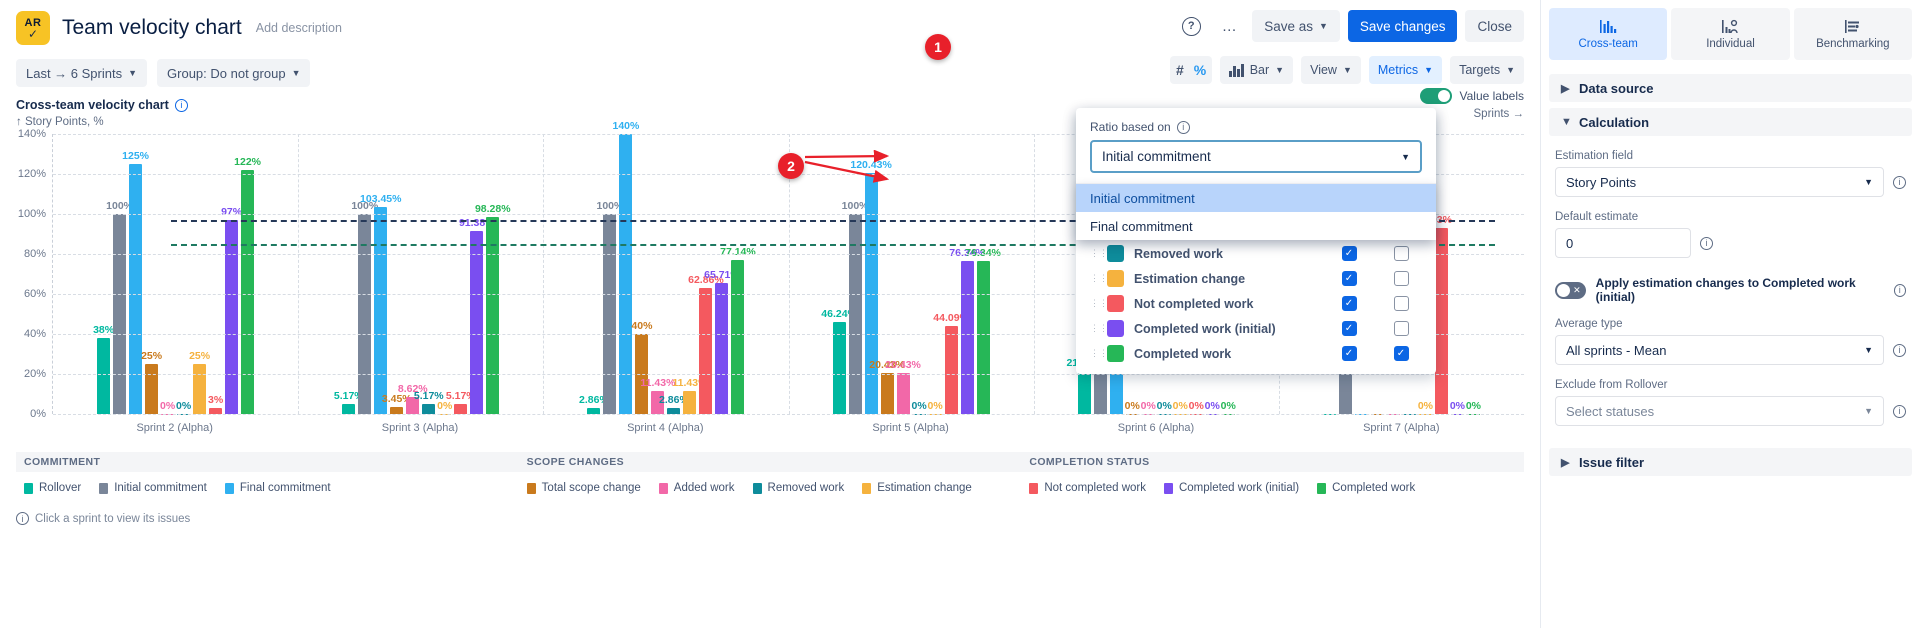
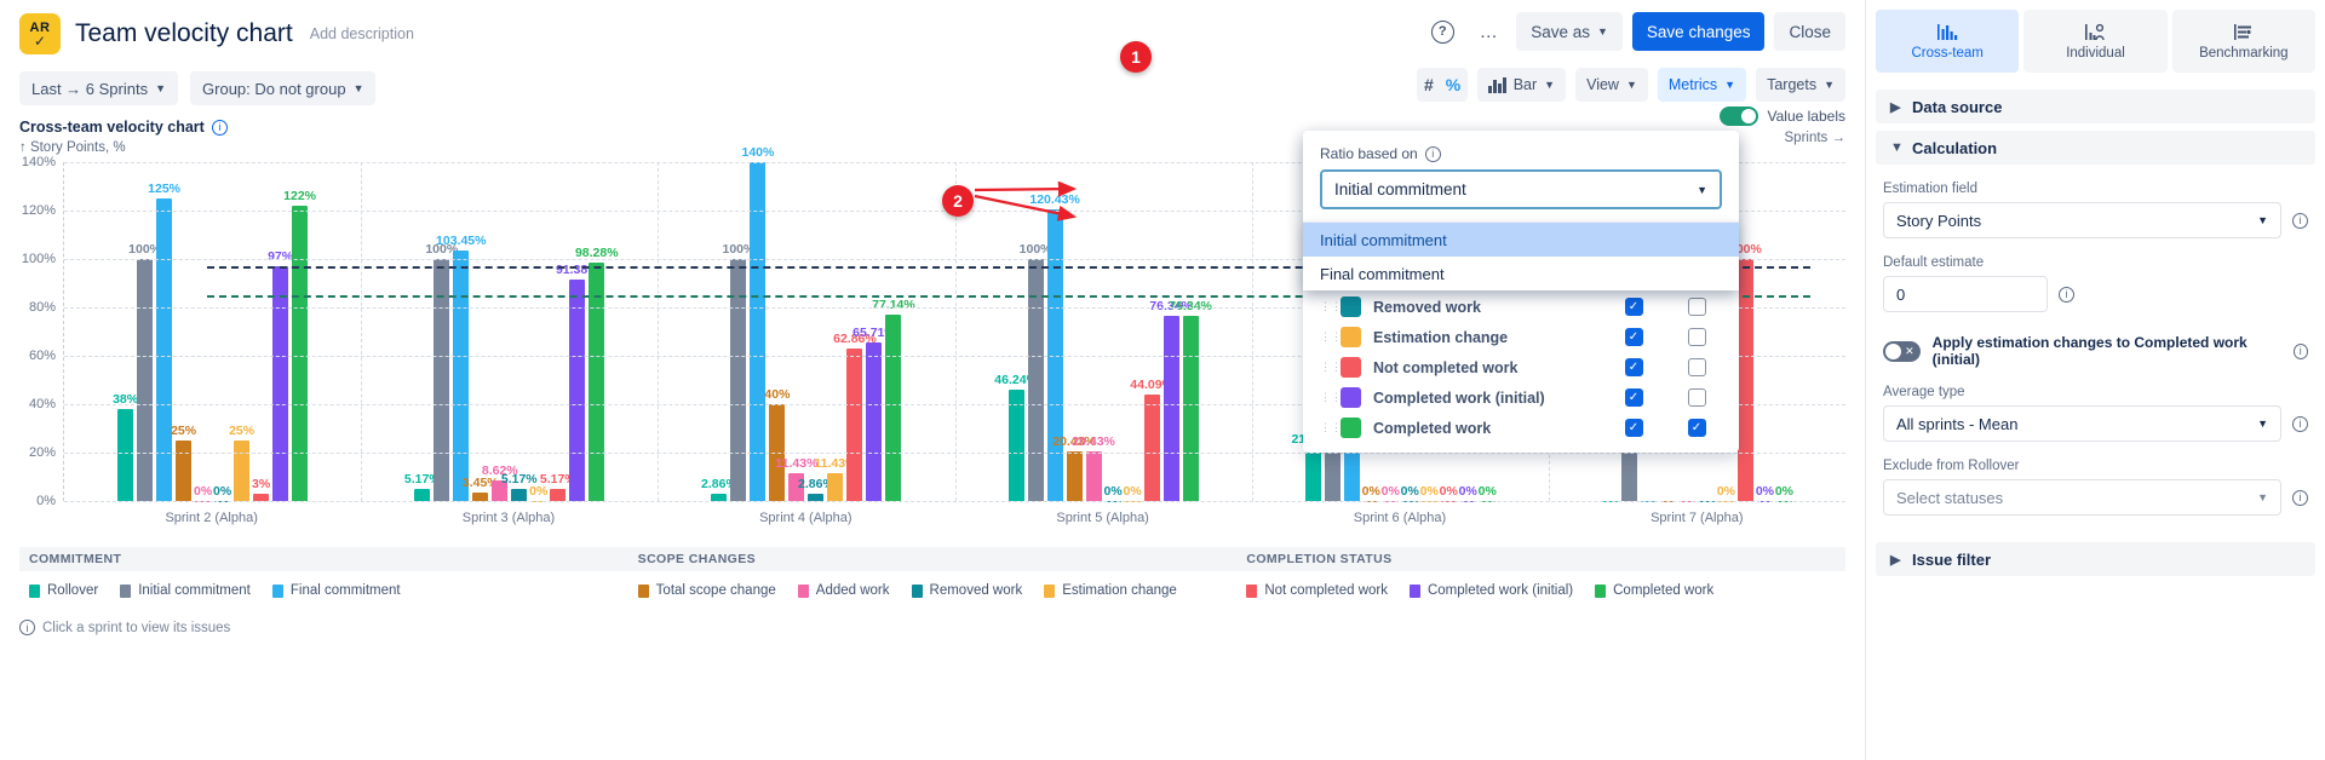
Not completed work/Sprint 7 (Alpha): 93% -> 100%
